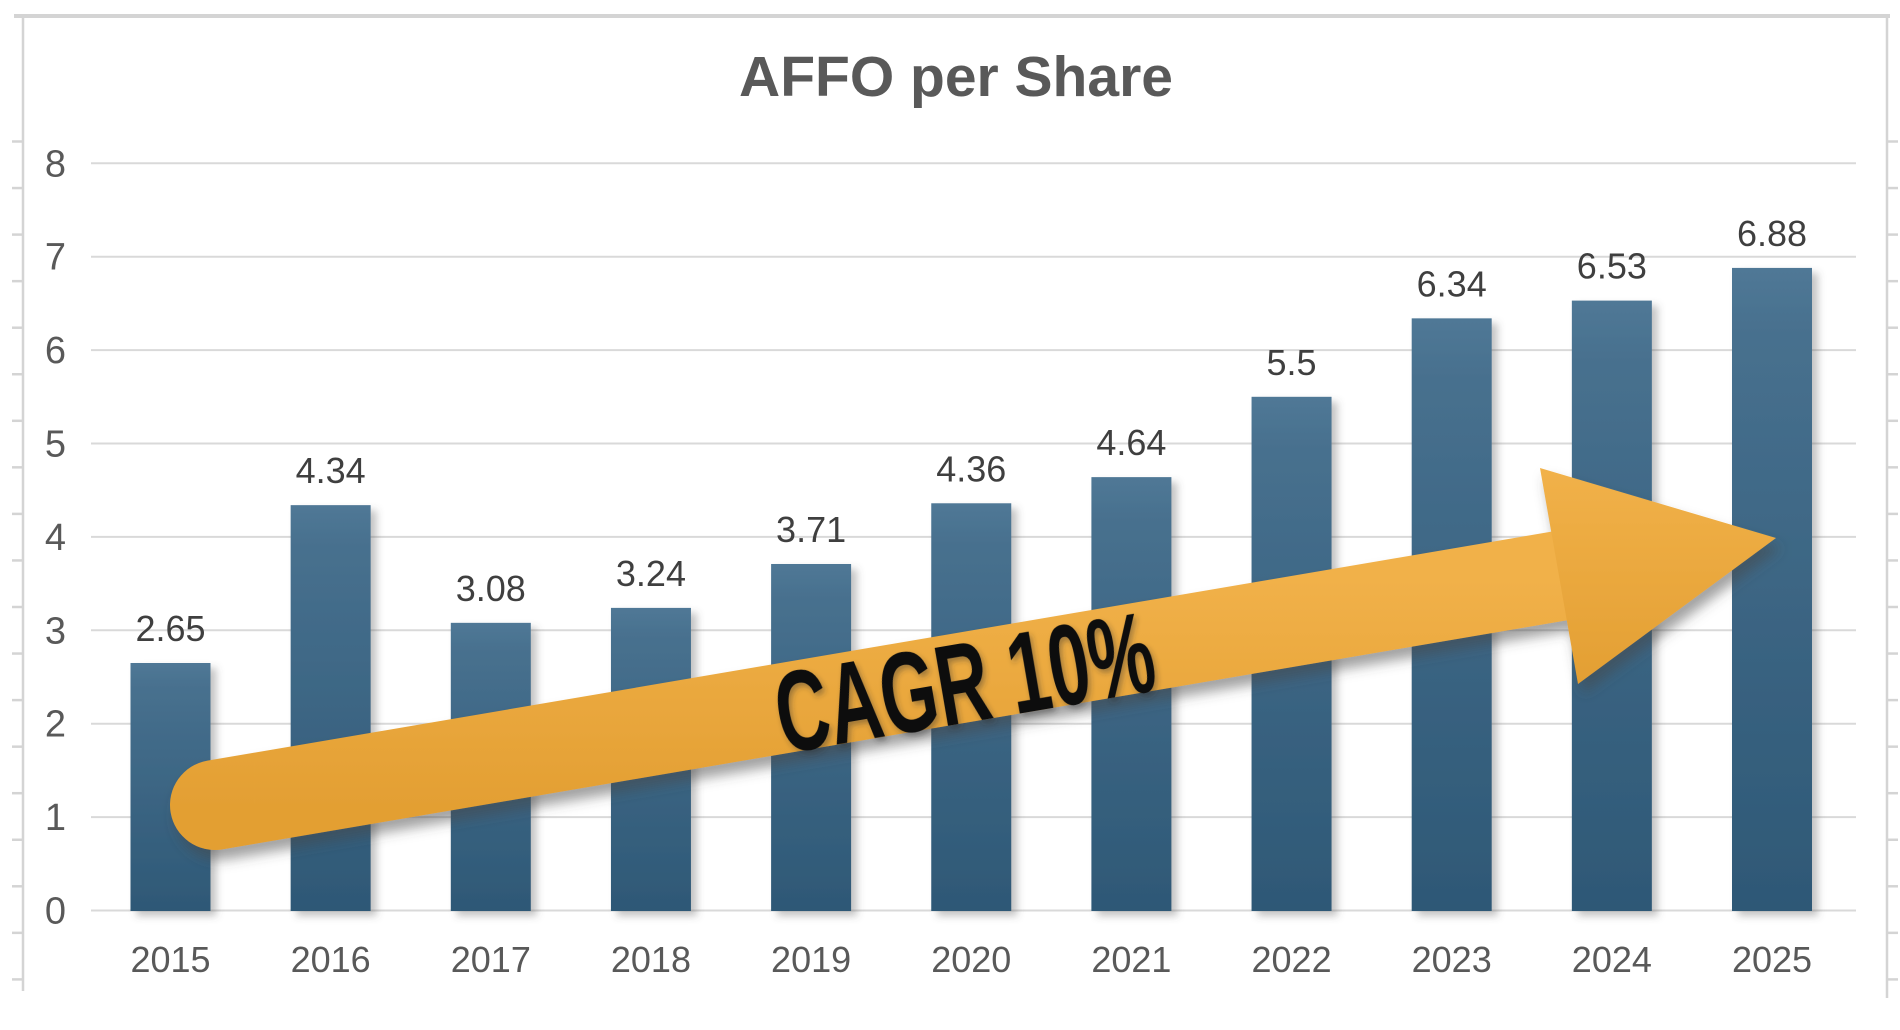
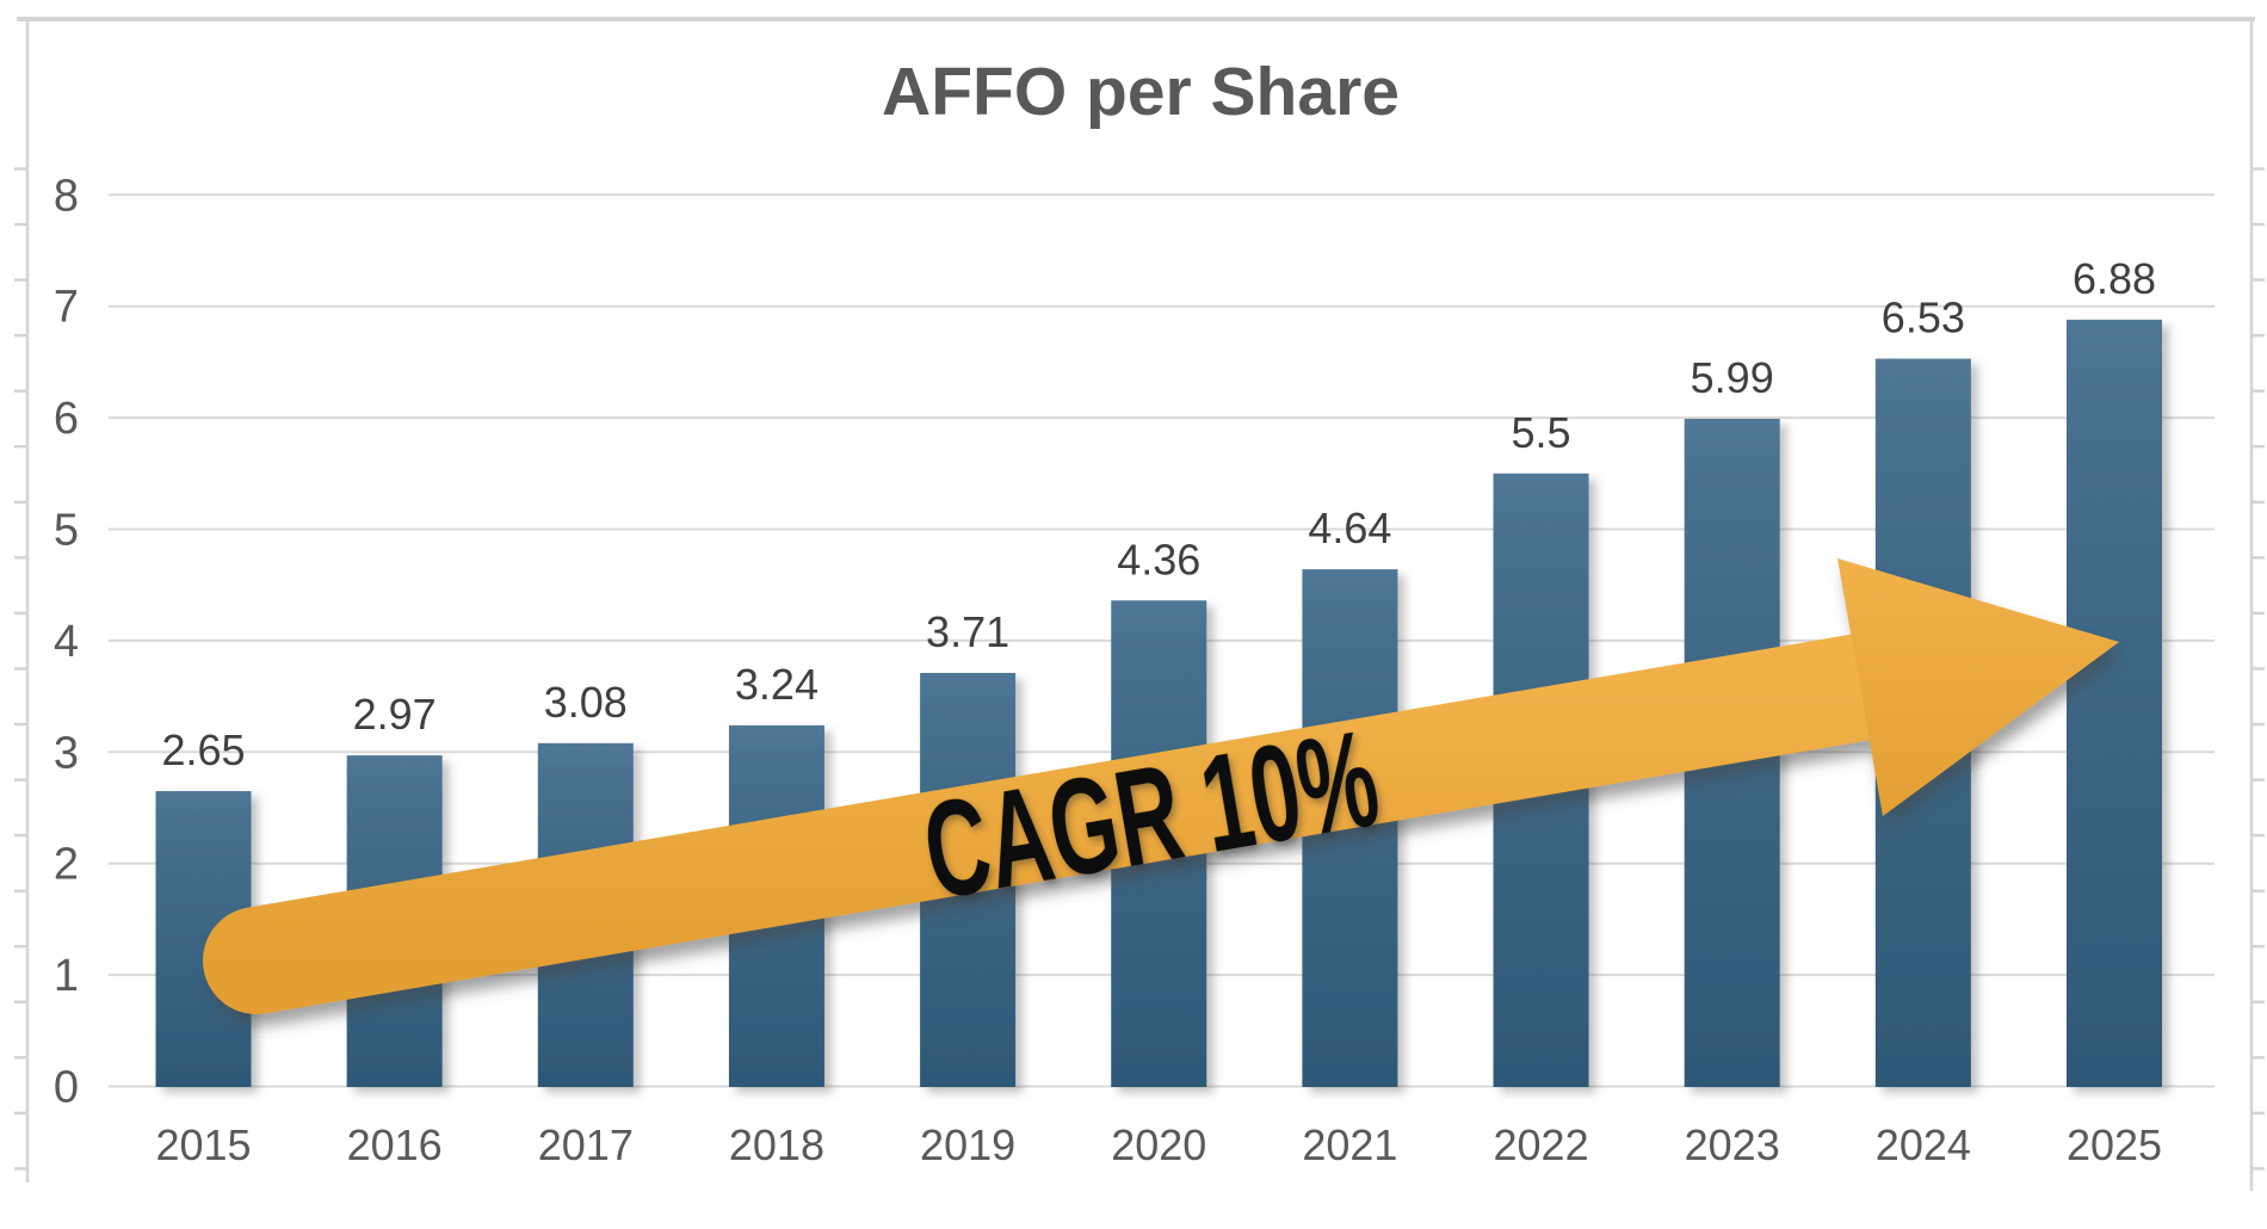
2016: 4.34 -> 2.97
2023: 6.34 -> 5.99
